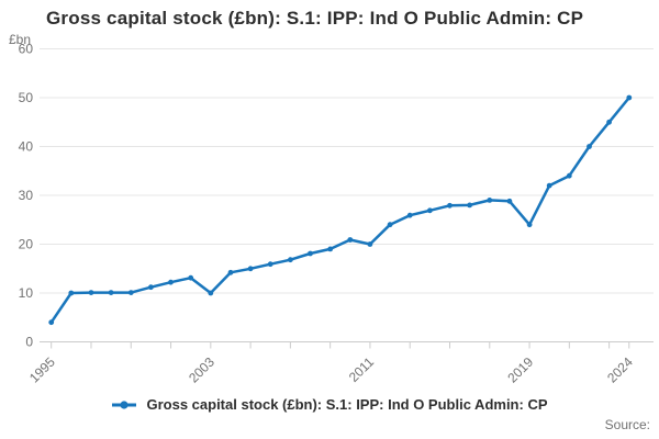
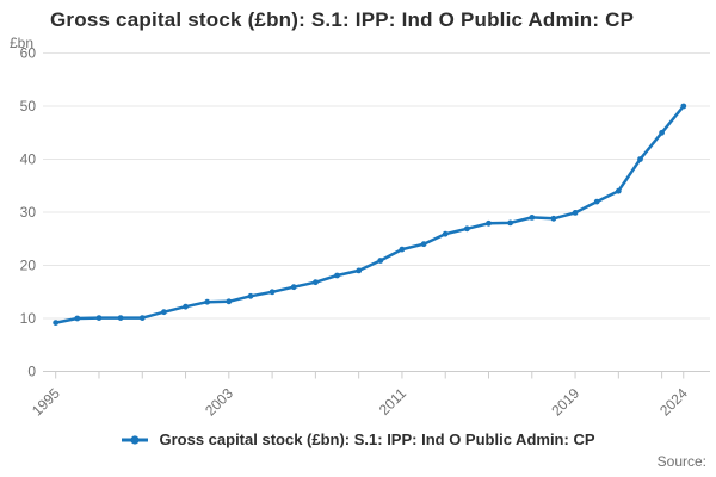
1995: 4 -> 9
2003: 10 -> 13
2011: 20 -> 23
2019: 24 -> 30
